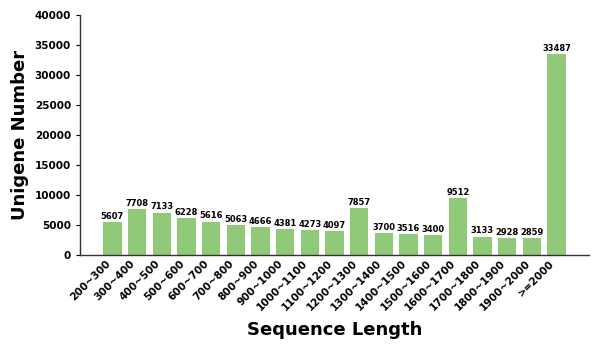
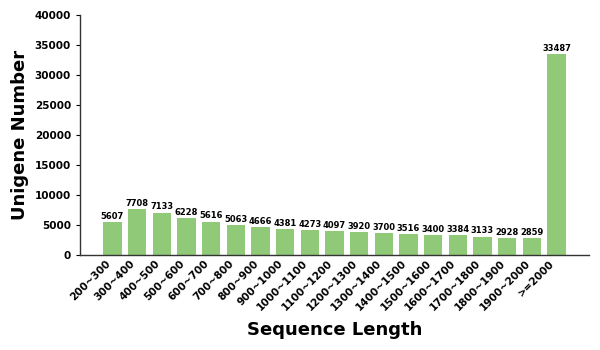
1200~1300: 7857 -> 3920
1600~1700: 9512 -> 3384
